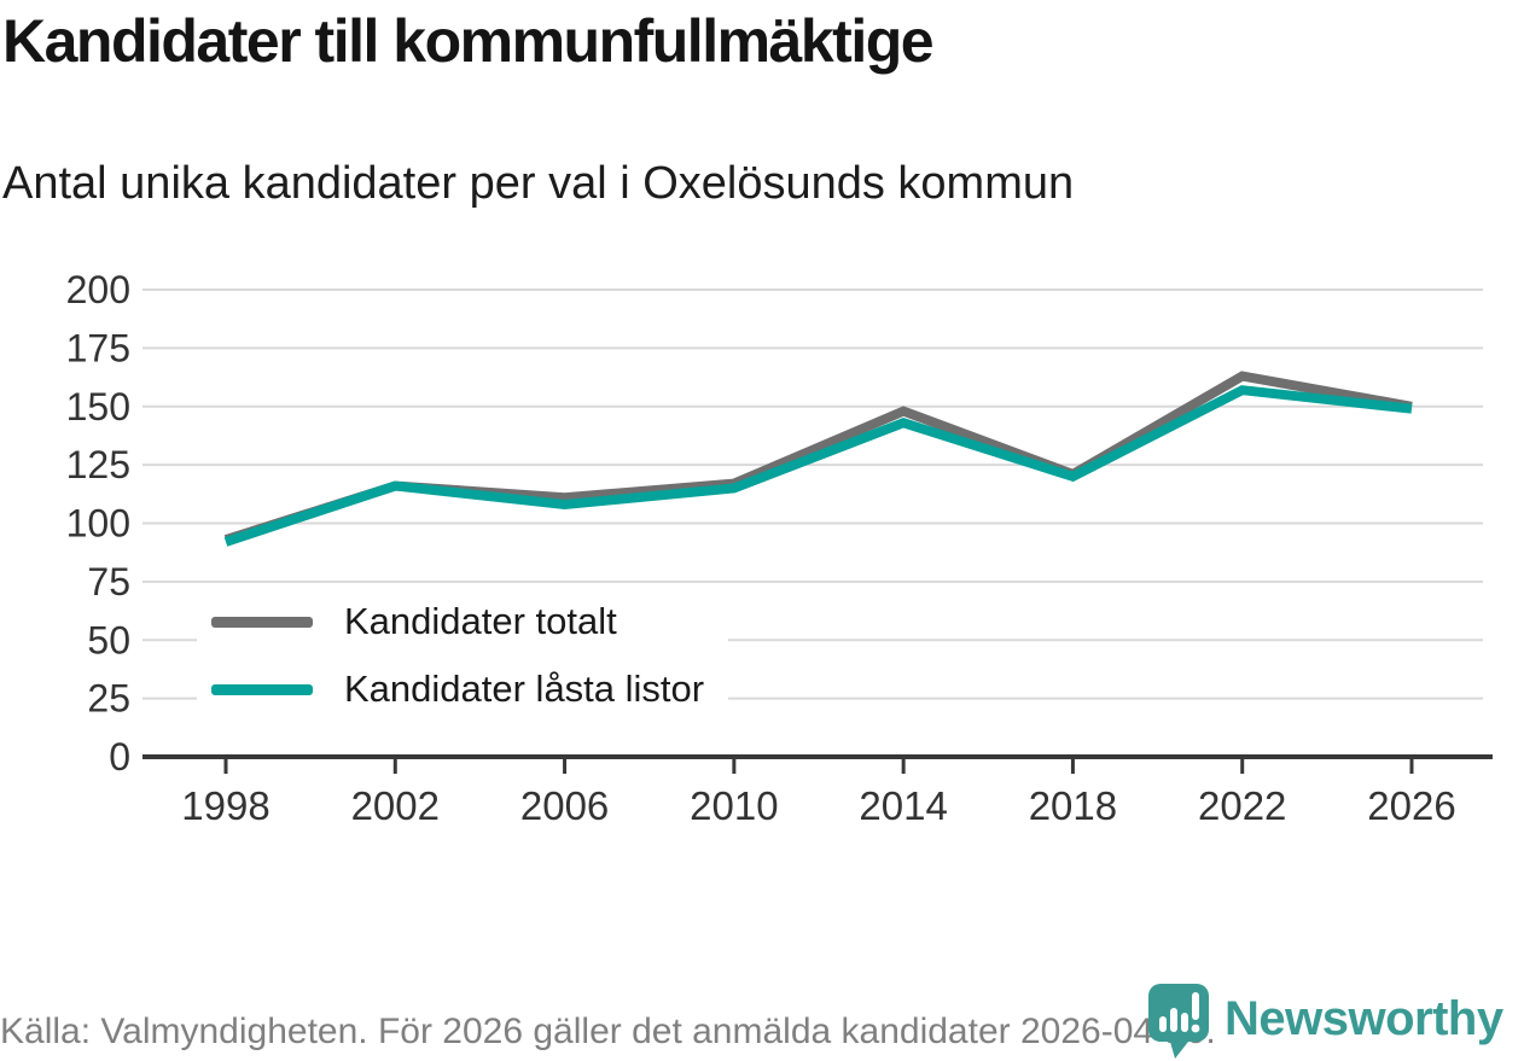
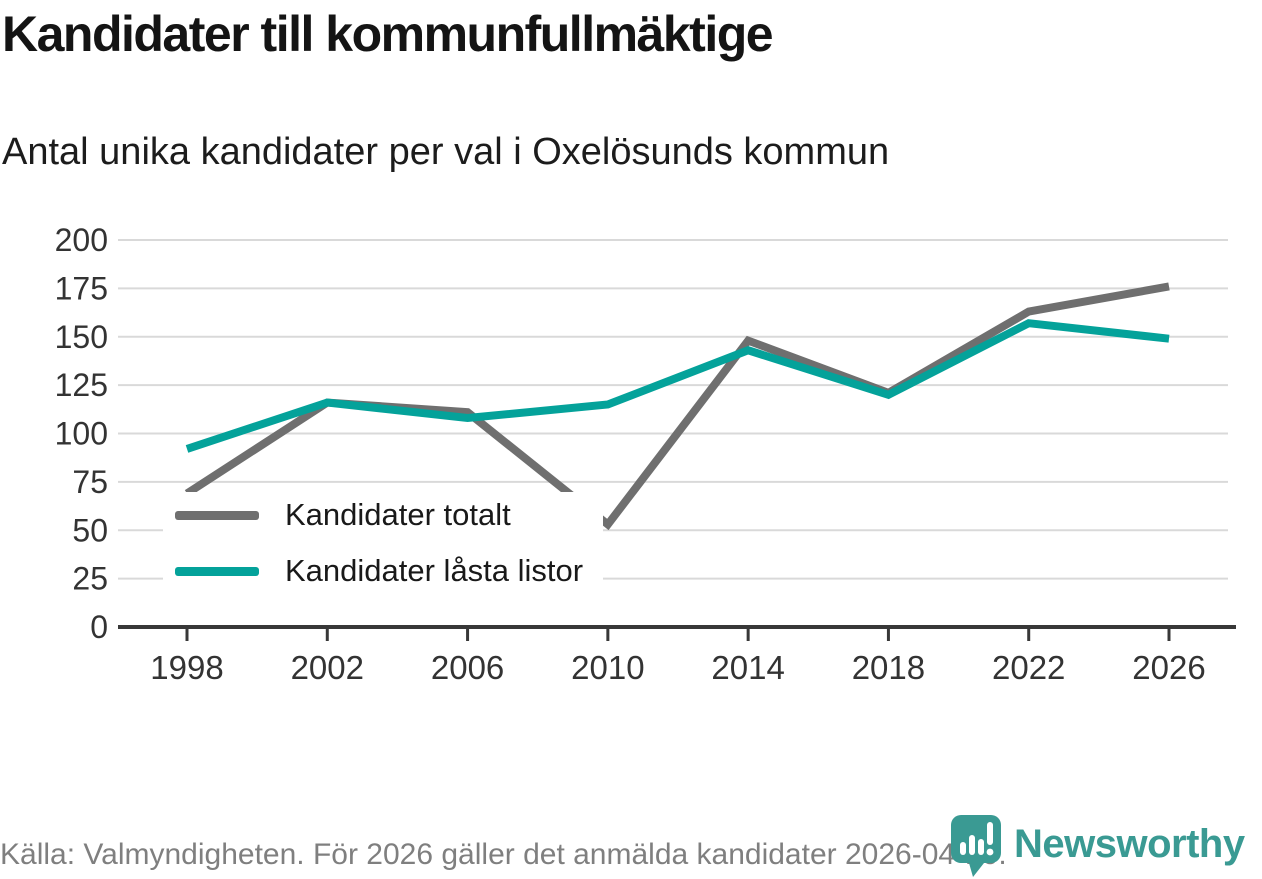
Kandidater totalt/1998: 93 -> 69
Kandidater totalt/2010: 117 -> 53
Kandidater totalt/2026: 150 -> 176
